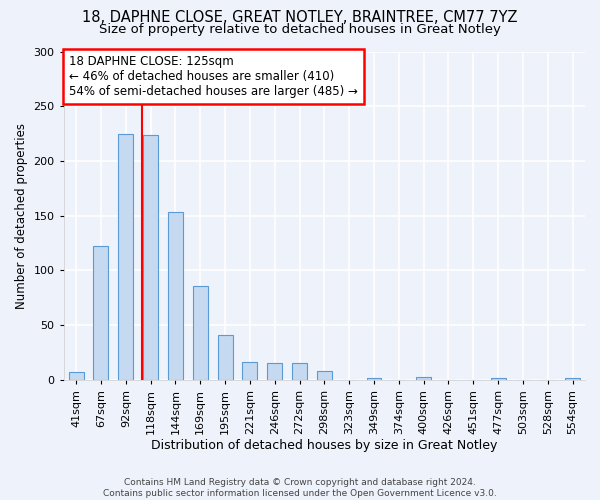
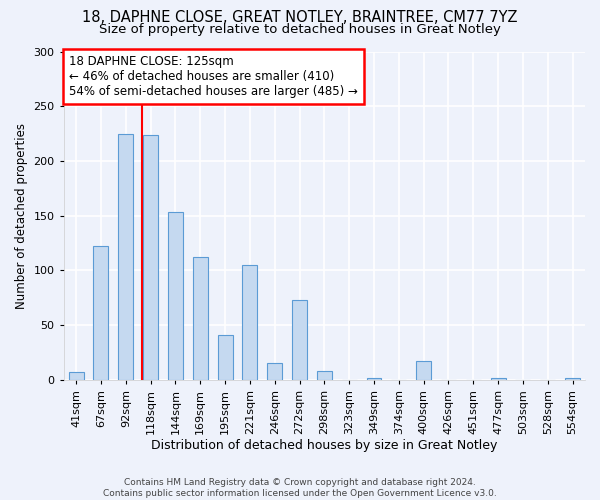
169sqm: 86 -> 112
221sqm: 16 -> 105
272sqm: 15 -> 73
400sqm: 3 -> 17
